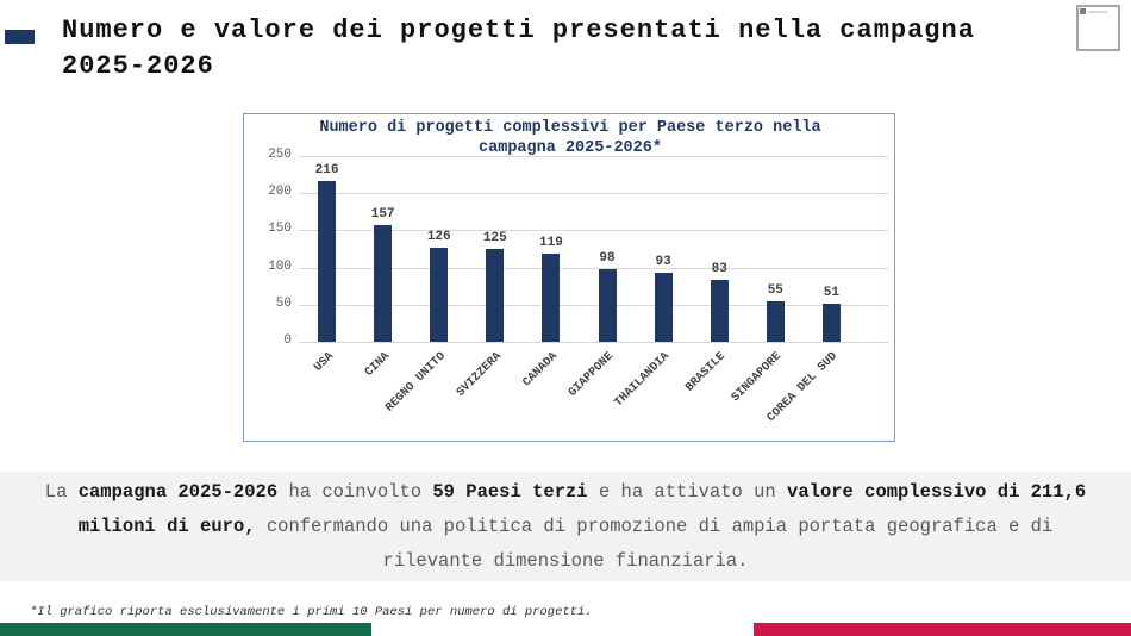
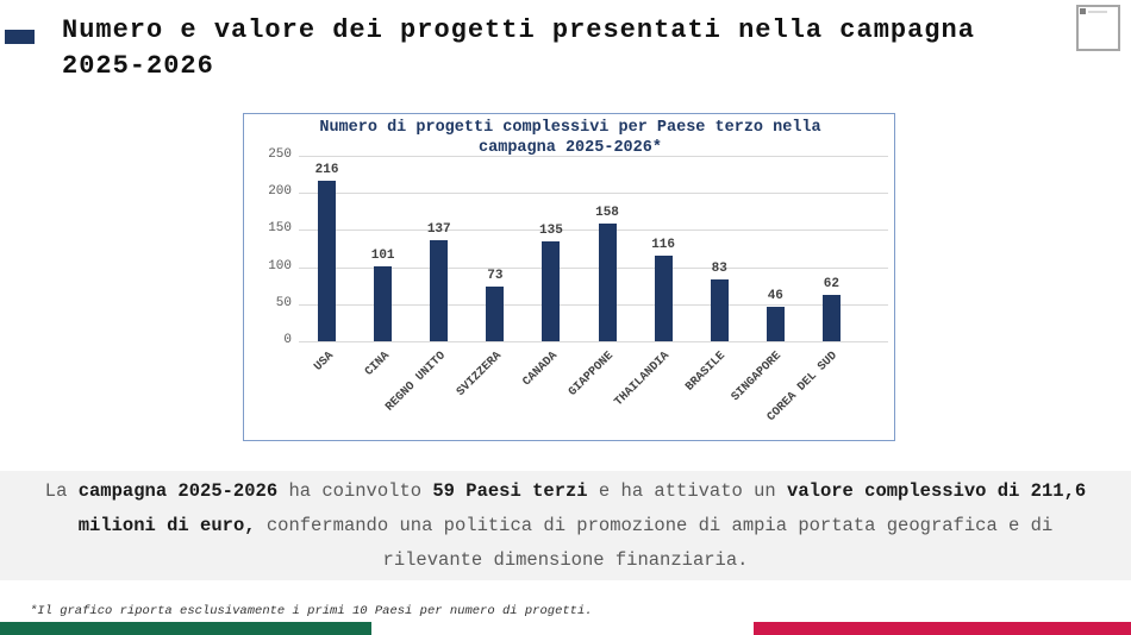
CINA: 157 -> 101
REGNO UNITO: 126 -> 137
SVIZZERA: 125 -> 73
CANADA: 119 -> 135
GIAPPONE: 98 -> 158
THAILANDIA: 93 -> 116
SINGAPORE: 55 -> 46
COREA DEL SUD: 51 -> 62
